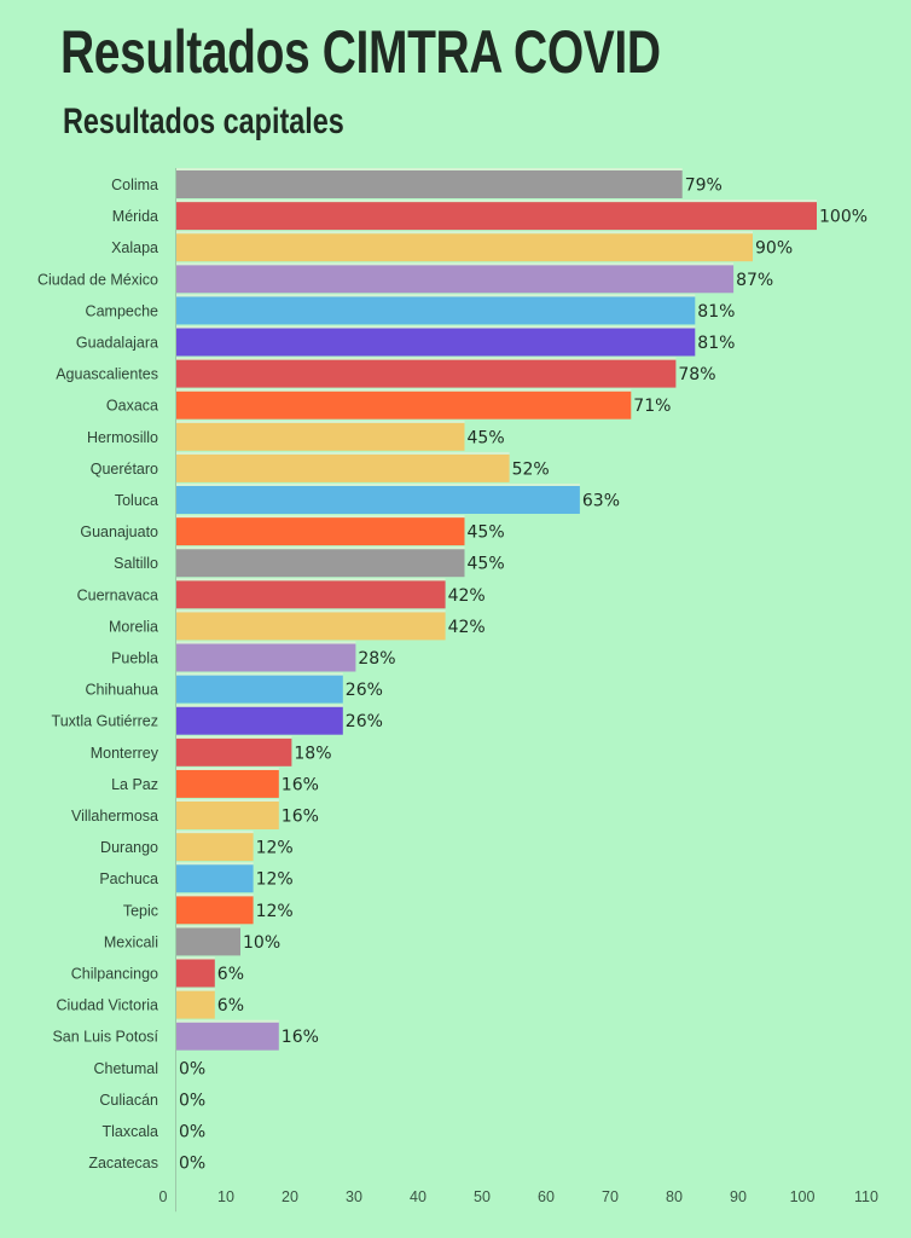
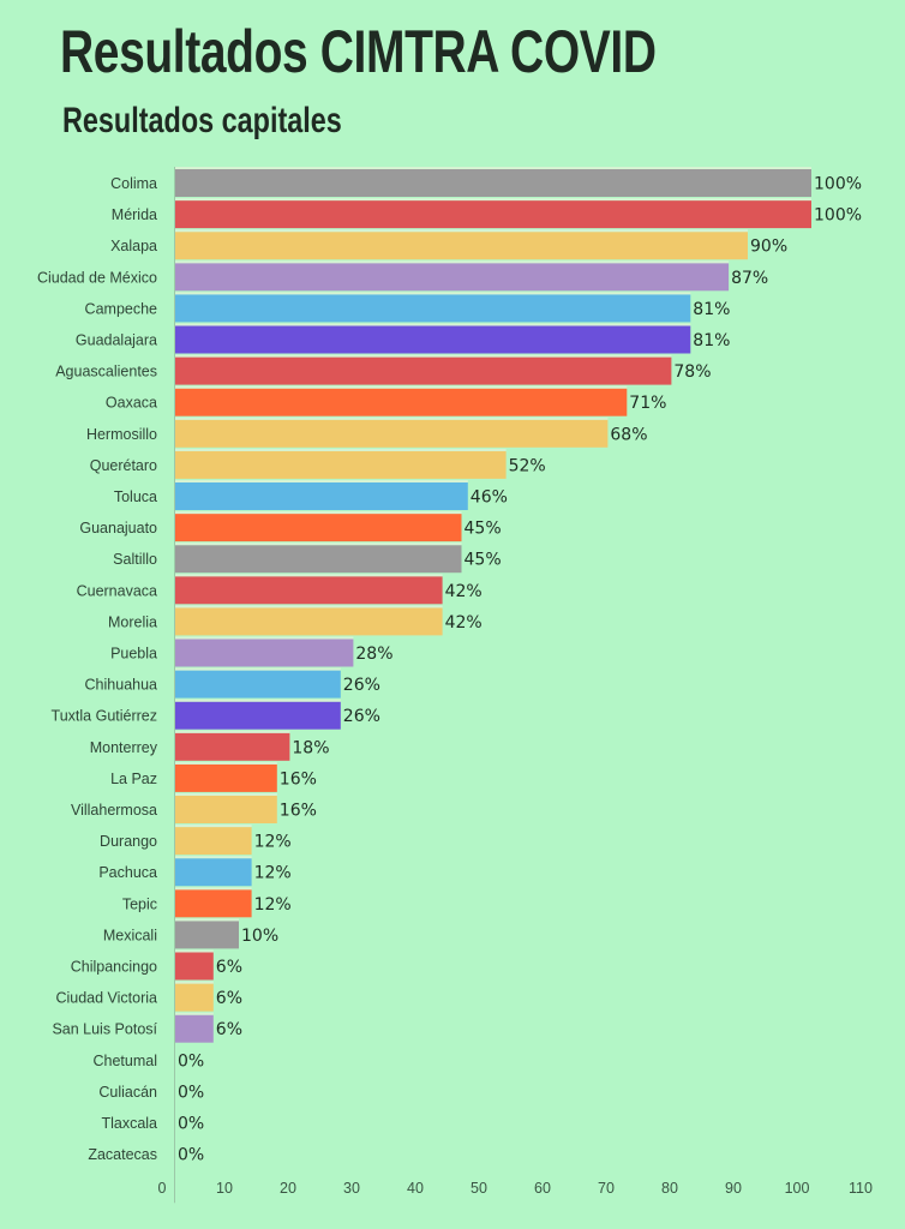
Colima: 79% -> 100%
Hermosillo: 45% -> 68%
Toluca: 63% -> 46%
San Luis Potosí: 16% -> 6%
